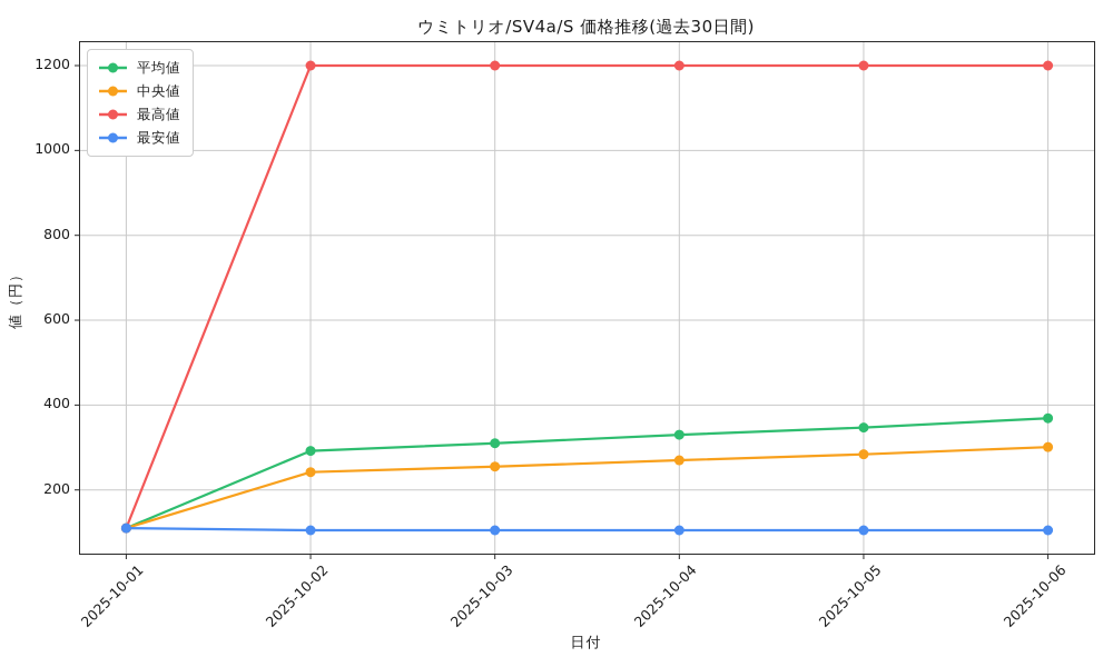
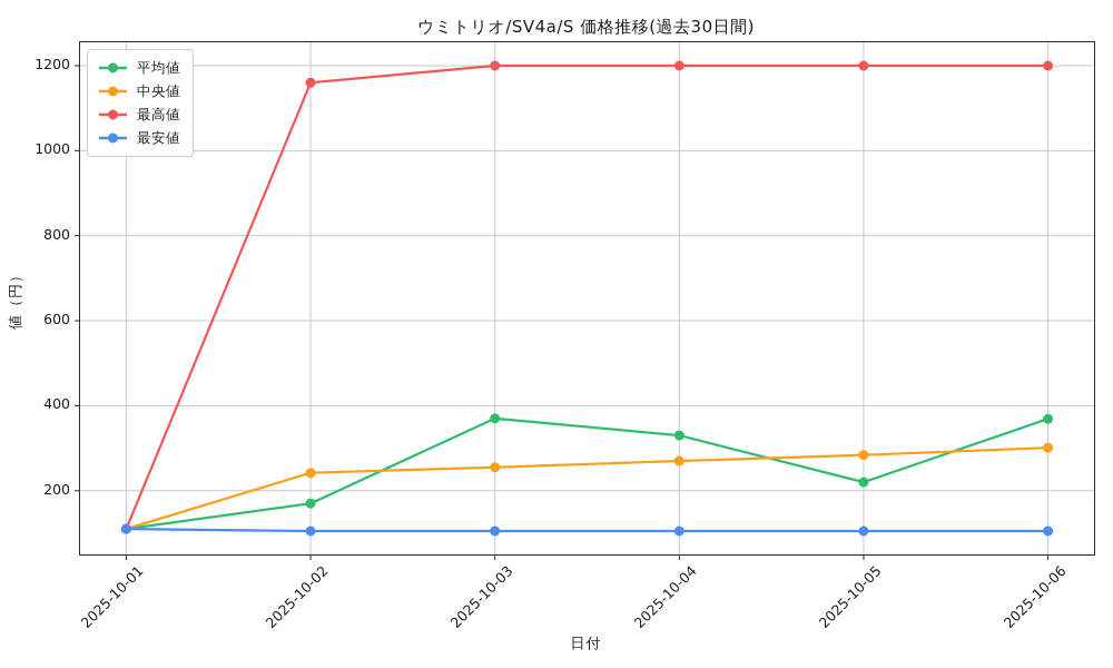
平均値/2025-10-02: 290 -> 170
最高値/2025-10-02: 1200 -> 1160
平均値/2025-10-03: 310 -> 370
平均値/2025-10-05: 350 -> 220
